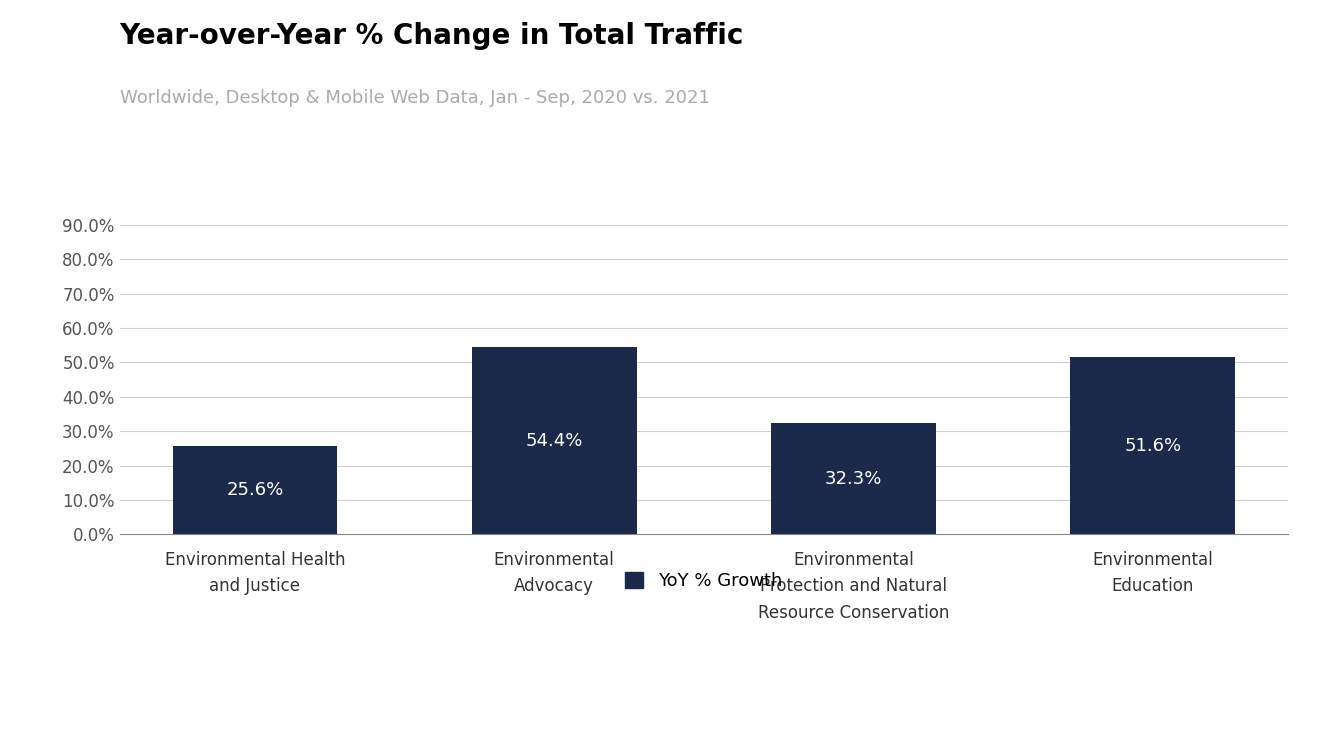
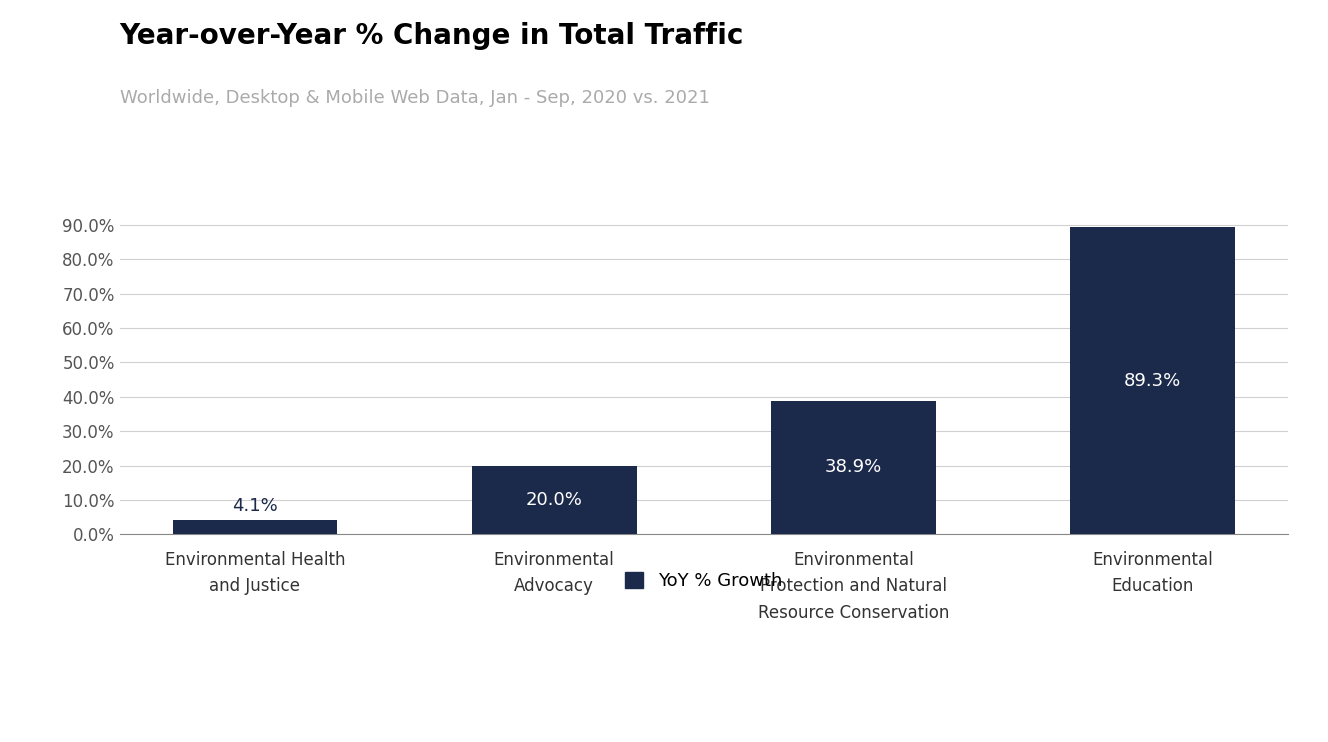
Environmental Health and Justice: 25.6% -> 4.1%
Environmental Advocacy: 54.4% -> 20.0%
Environmental Protection and Natural Resource Conservation: 32.3% -> 38.9%
Environmental Education: 51.6% -> 89.3%
